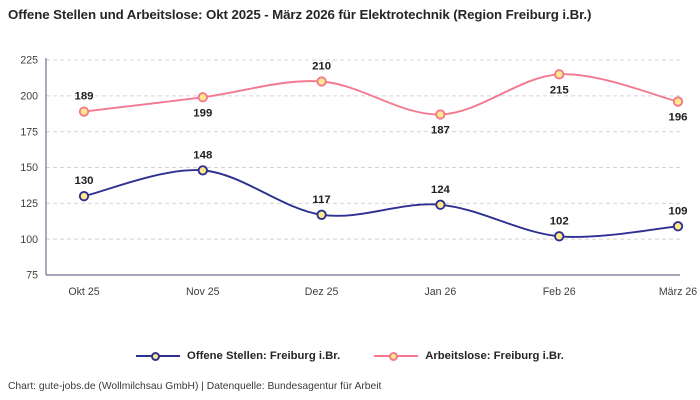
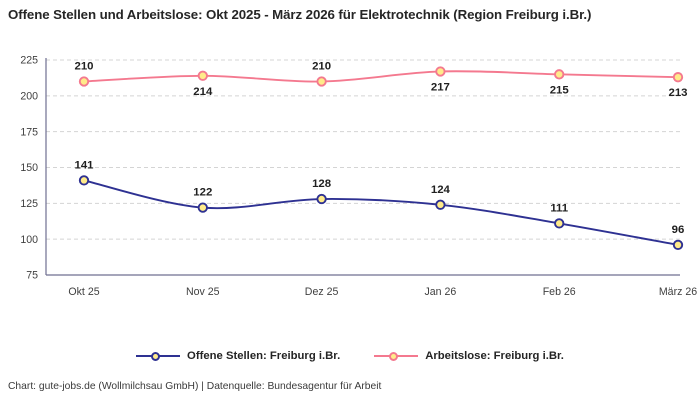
Offene Stellen: Freiburg i.Br./Okt 25: 130 -> 141
Arbeitslose: Freiburg i.Br./Okt 25: 189 -> 210
Offene Stellen: Freiburg i.Br./Nov 25: 148 -> 122
Arbeitslose: Freiburg i.Br./Nov 25: 199 -> 214
Offene Stellen: Freiburg i.Br./Dez 25: 117 -> 128
Arbeitslose: Freiburg i.Br./Jan 26: 187 -> 217
Offene Stellen: Freiburg i.Br./Feb 26: 102 -> 111
Offene Stellen: Freiburg i.Br./März 26: 109 -> 96
Arbeitslose: Freiburg i.Br./März 26: 196 -> 213
